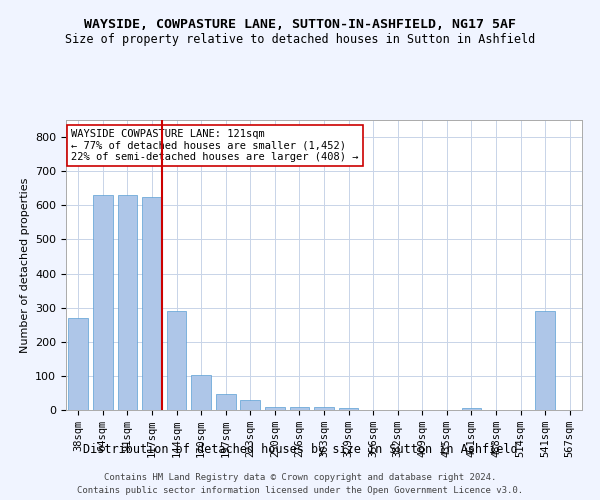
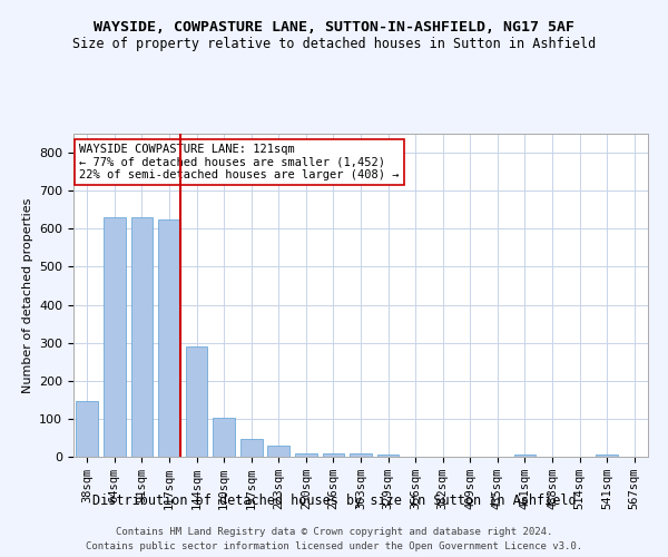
38sqm: 270 -> 147
541sqm: 290 -> 5
